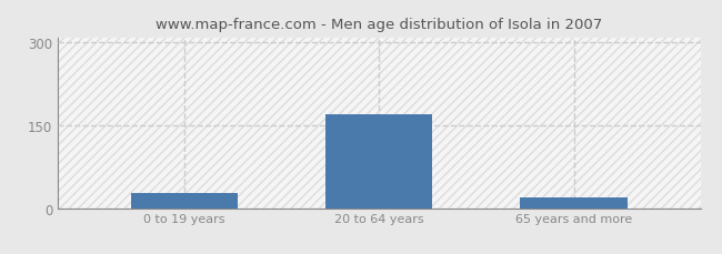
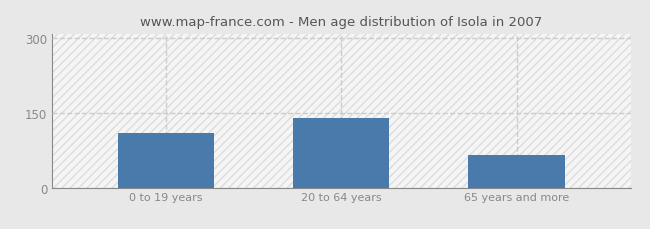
0 to 19 years: 28 -> 110
20 to 64 years: 170 -> 140
65 years and more: 20 -> 65
